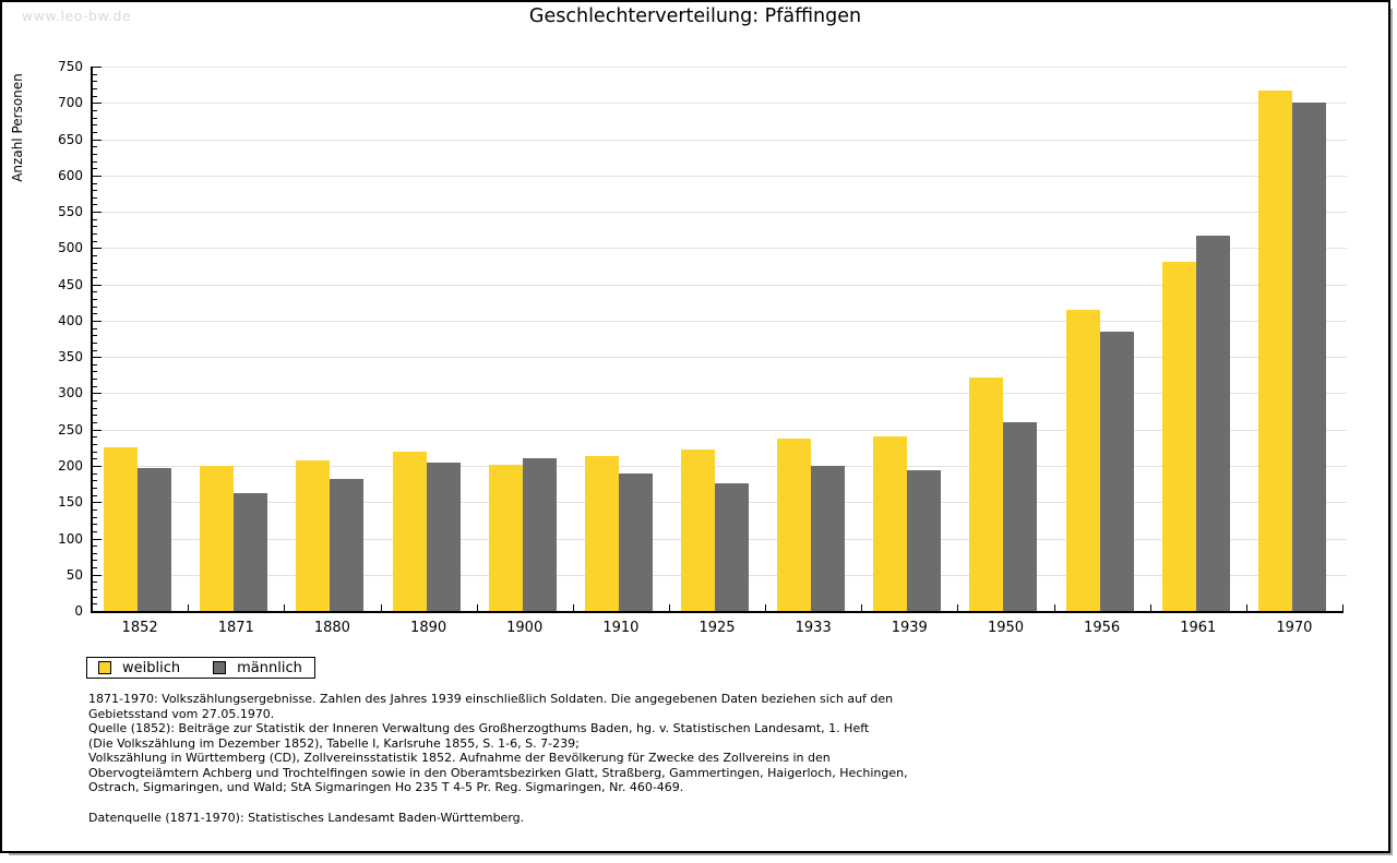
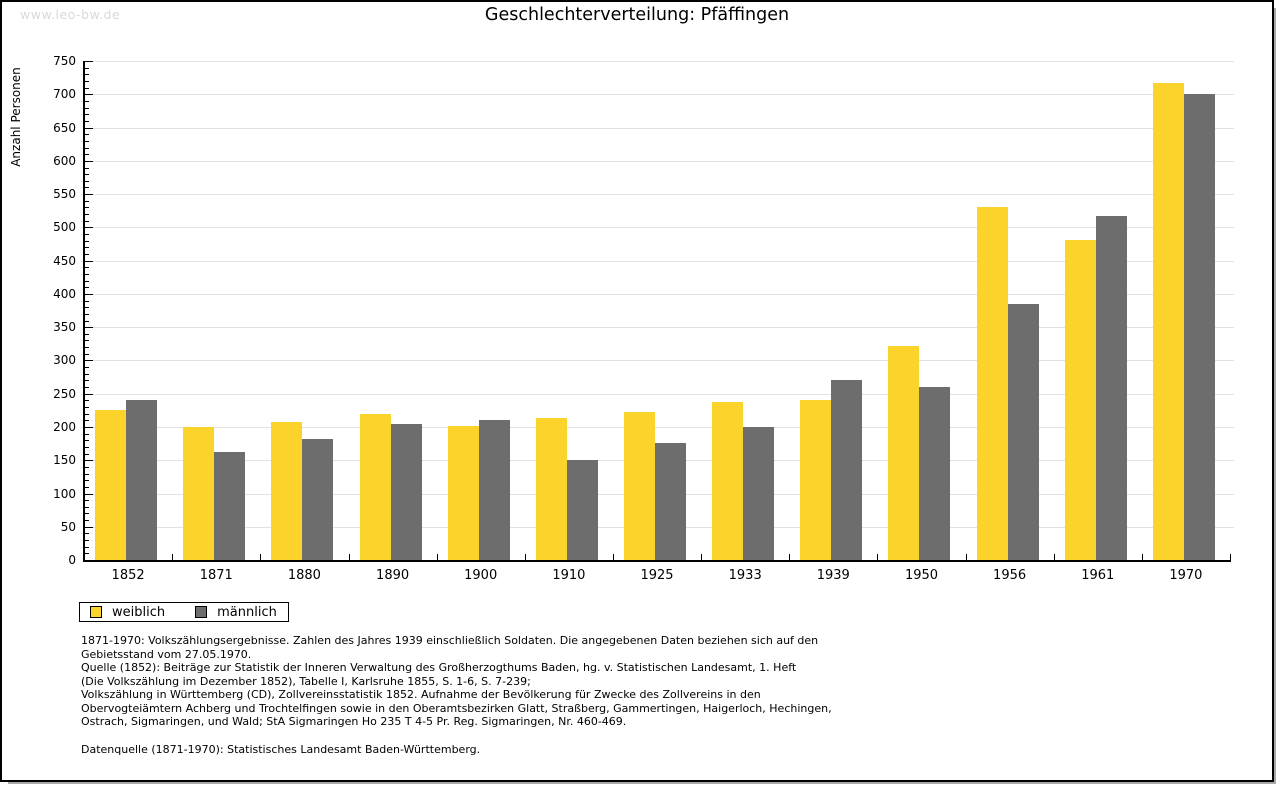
männlich/1852: 200 -> 240
männlich/1910: 190 -> 150
männlich/1939: 190 -> 270
weiblich/1956: 420 -> 530
